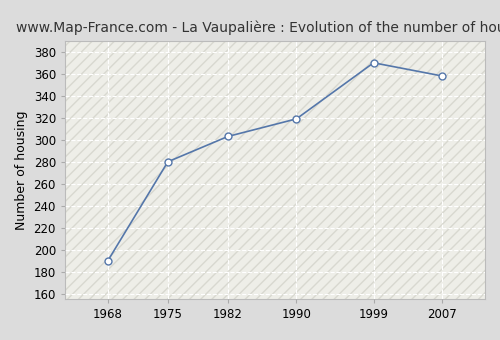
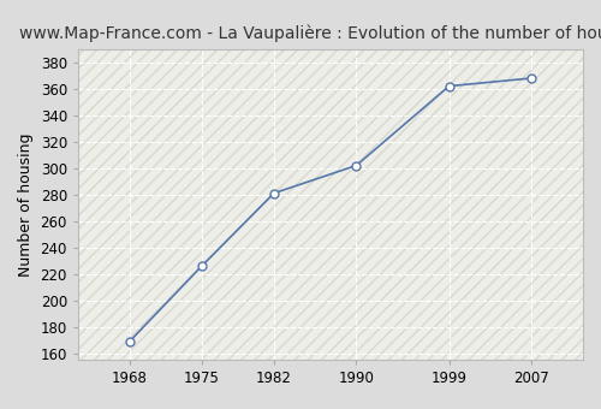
1968: 190 -> 169
1975: 280 -> 226
1982: 303 -> 281
1990: 319 -> 302
1999: 370 -> 362
2007: 358 -> 368
